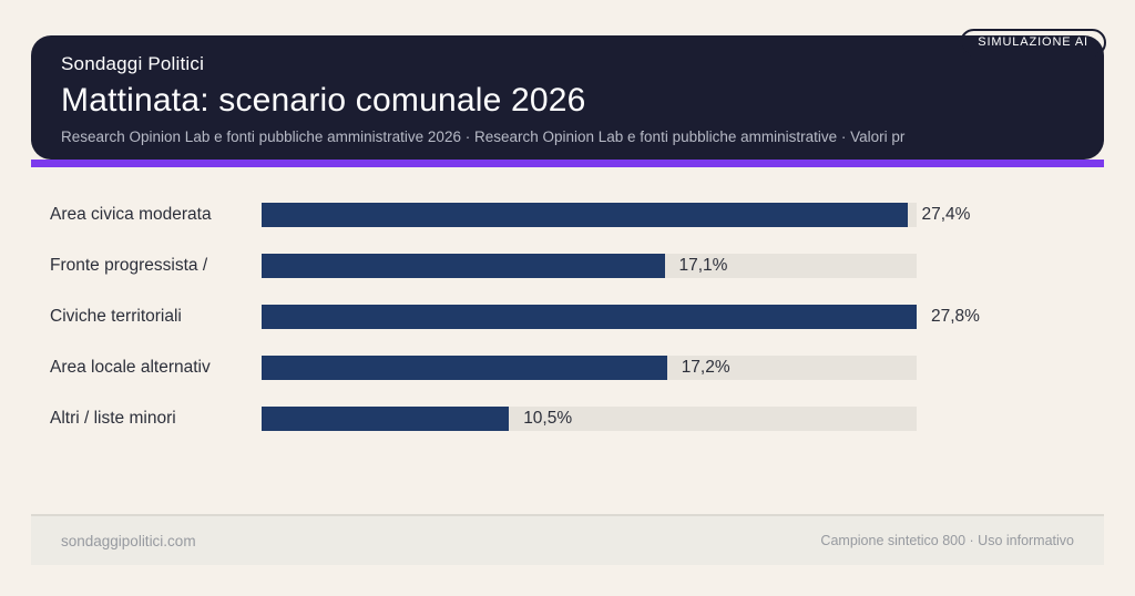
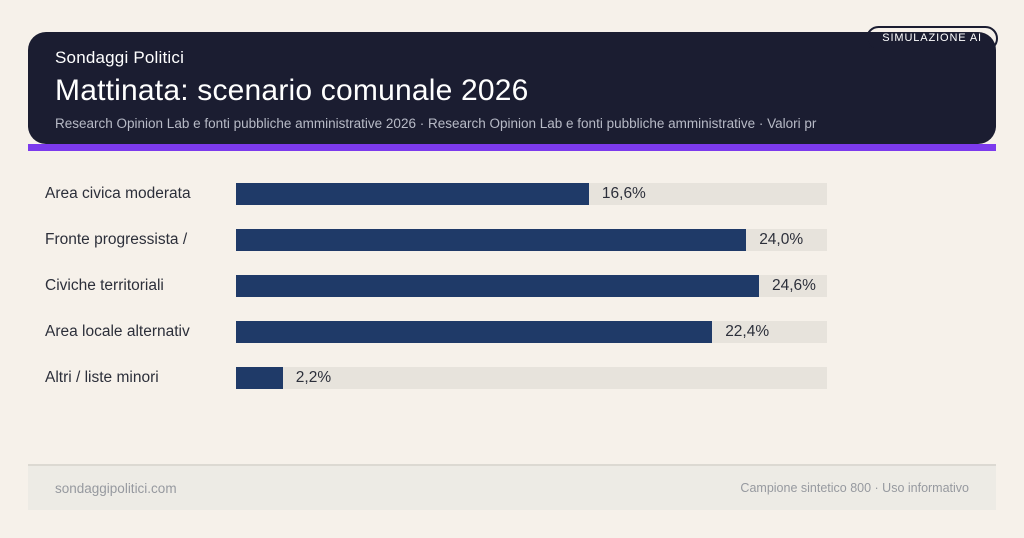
Area civica moderata: 27,4% -> 16,6%
Fronte progressista /: 17,1% -> 24,0%
Civiche territoriali: 27,8% -> 24,6%
Area locale alternativ: 17,2% -> 22,4%
Altri / liste minori: 10,5% -> 2,2%
